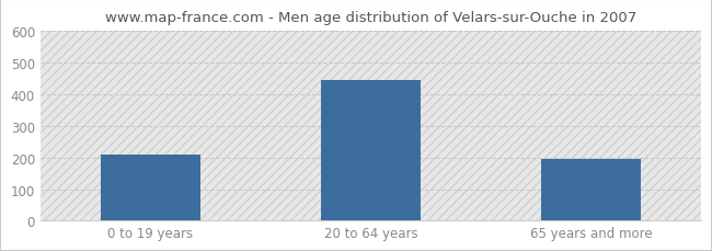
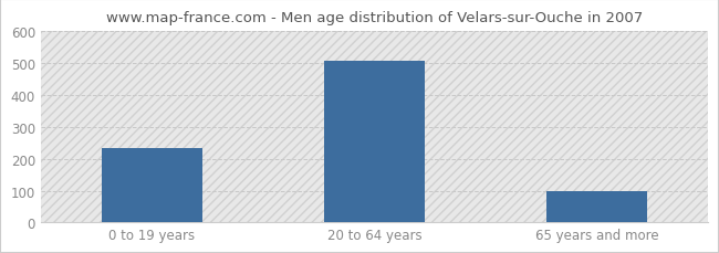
0 to 19 years: 210 -> 235
20 to 64 years: 445 -> 507
65 years and more: 195 -> 100
